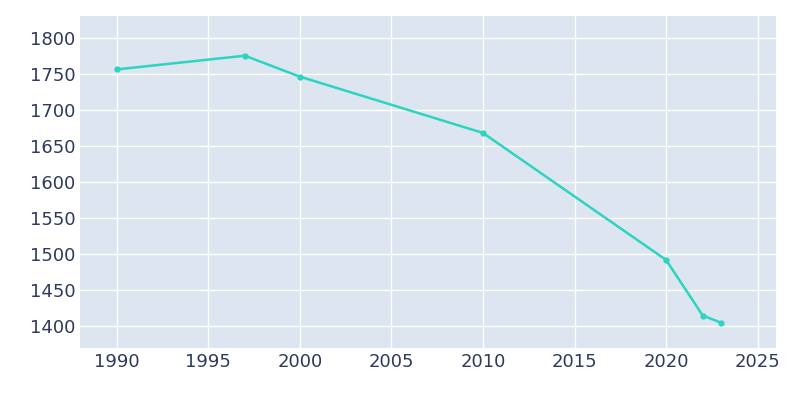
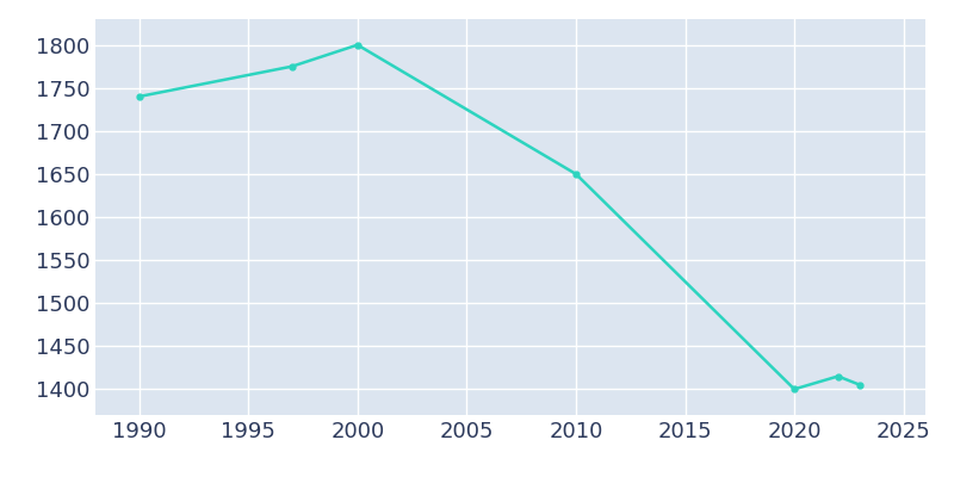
1990: 1756 -> 1740
2000: 1746 -> 1800
2010: 1668 -> 1650
2020: 1492 -> 1400
